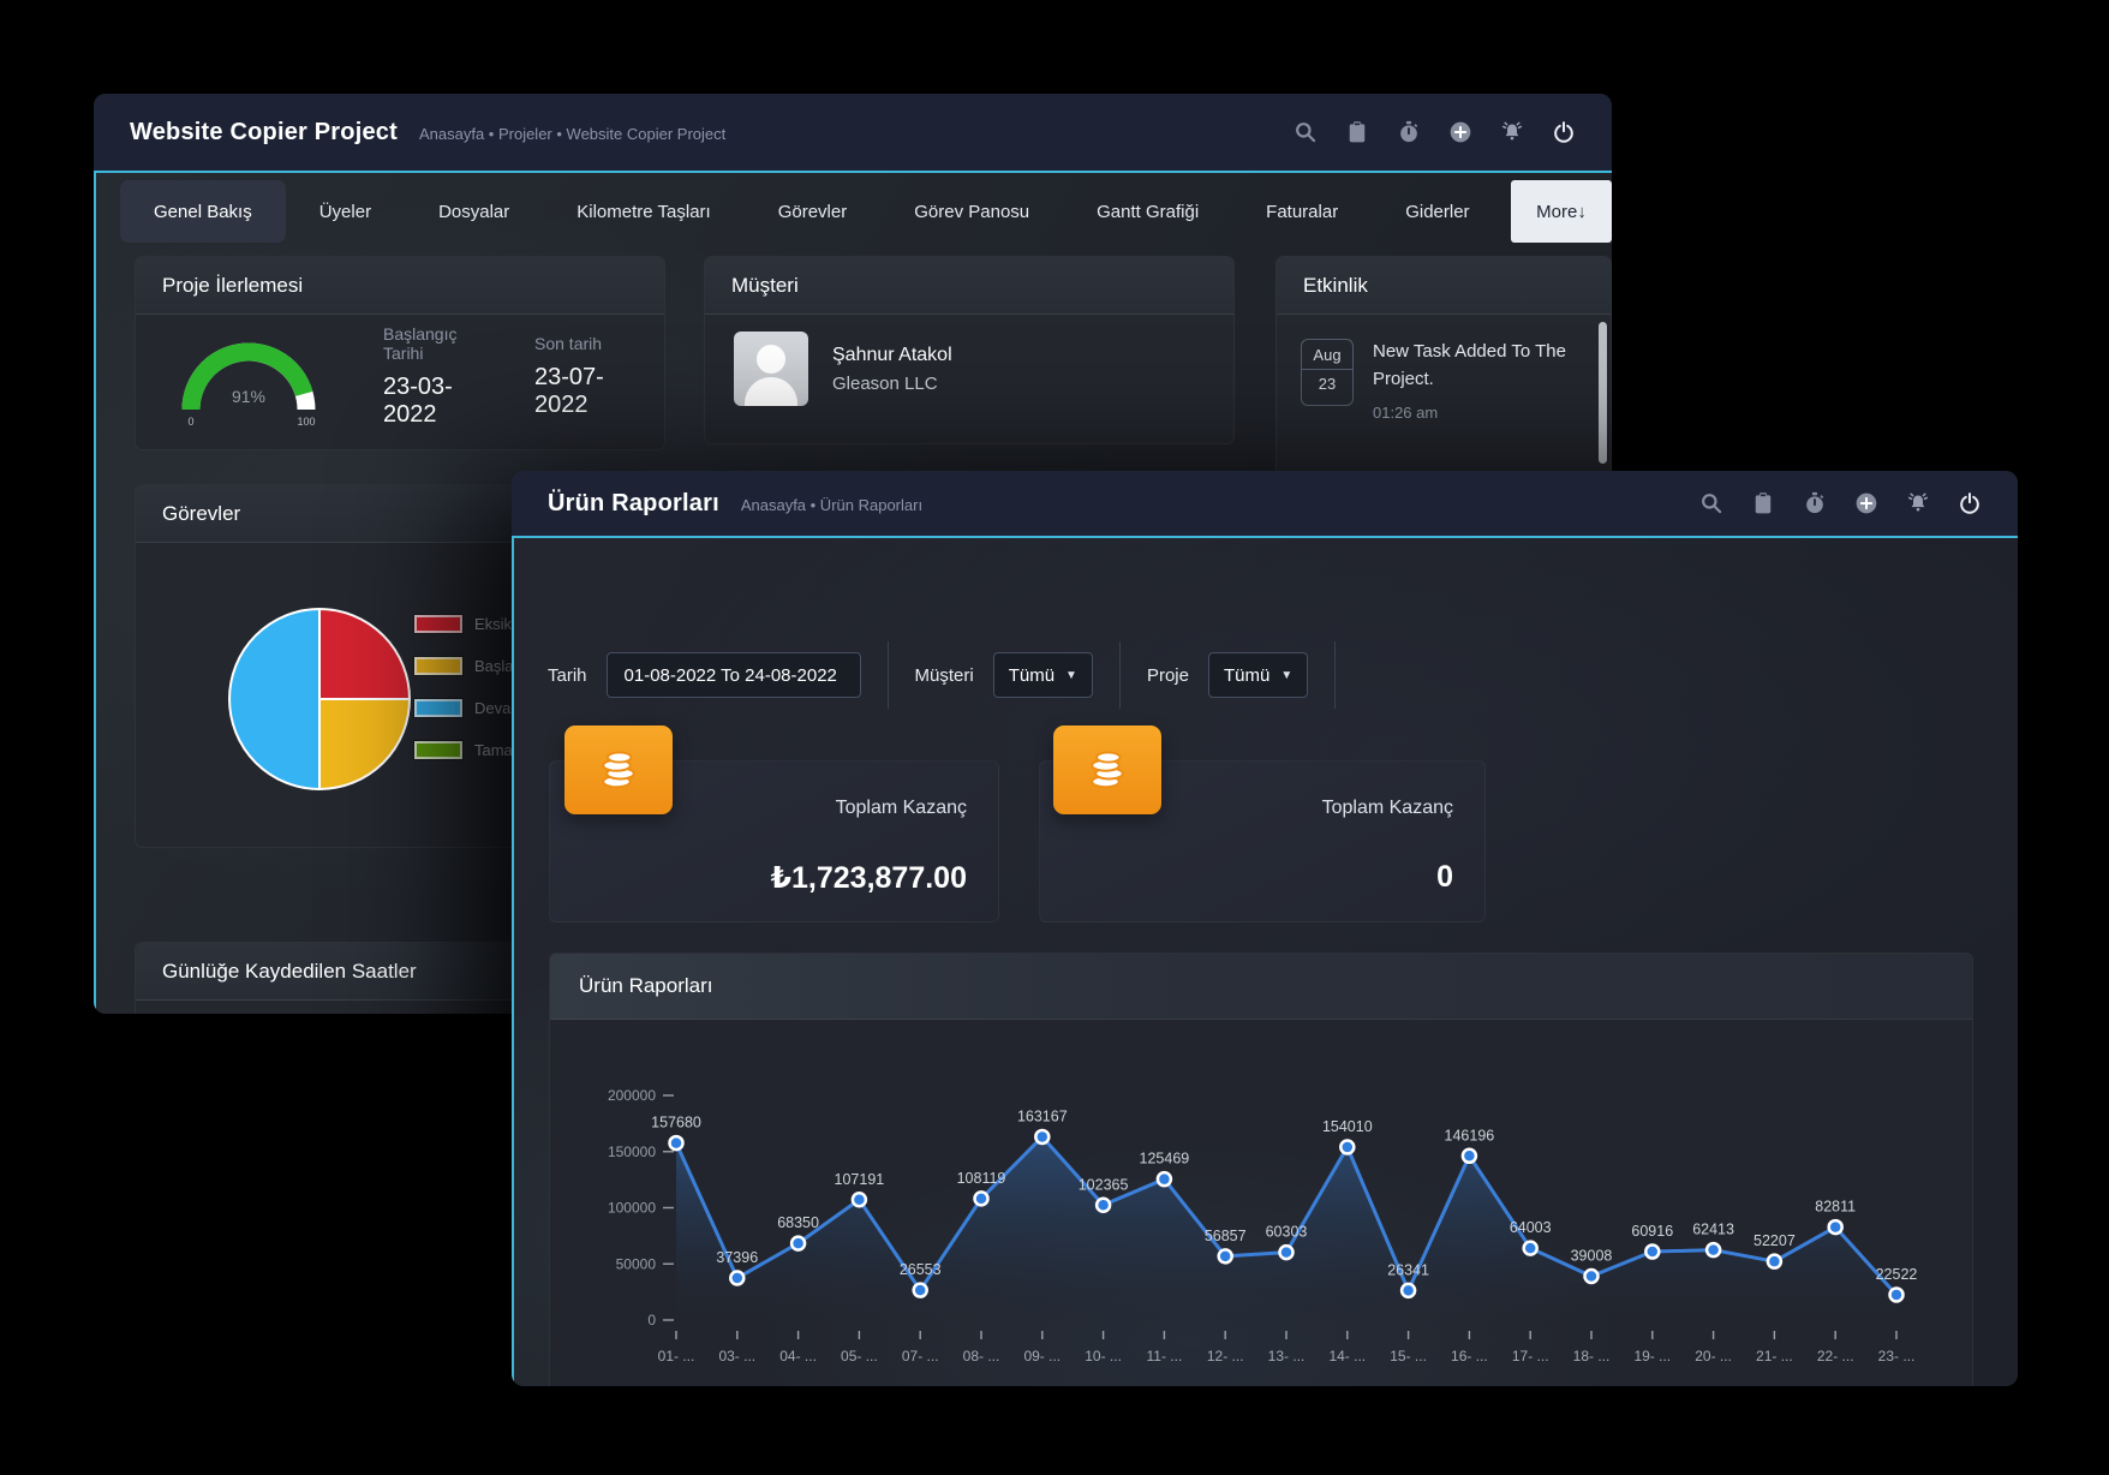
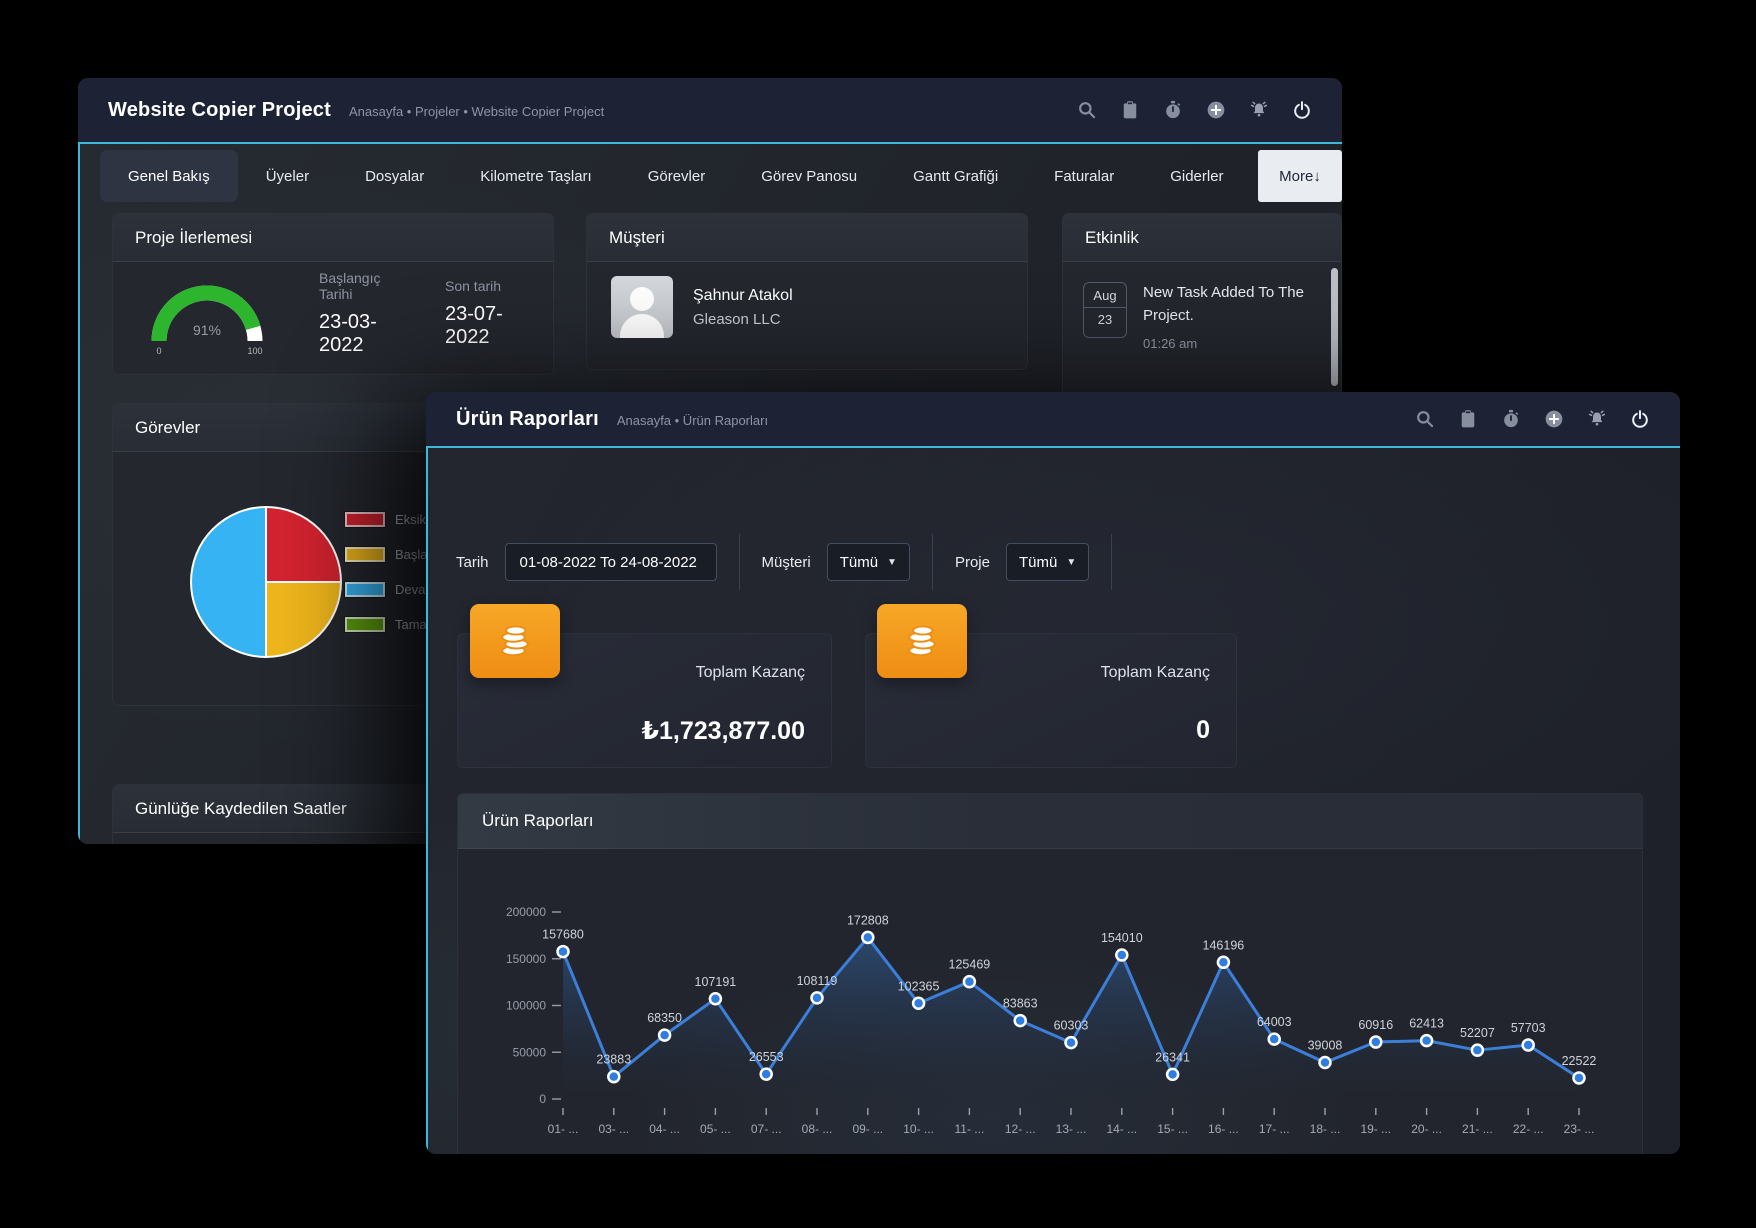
Ürün Raporları/03- ...: 37396 -> 23883
Ürün Raporları/09- ...: 163167 -> 172808
Ürün Raporları/12- ...: 56857 -> 83863
Ürün Raporları/22- ...: 82811 -> 57703
